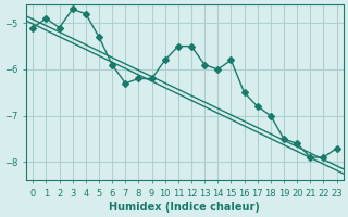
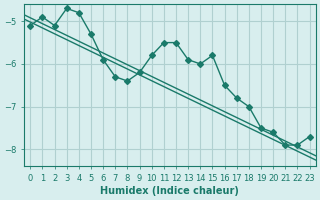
8: -6.2 -> -6.4
